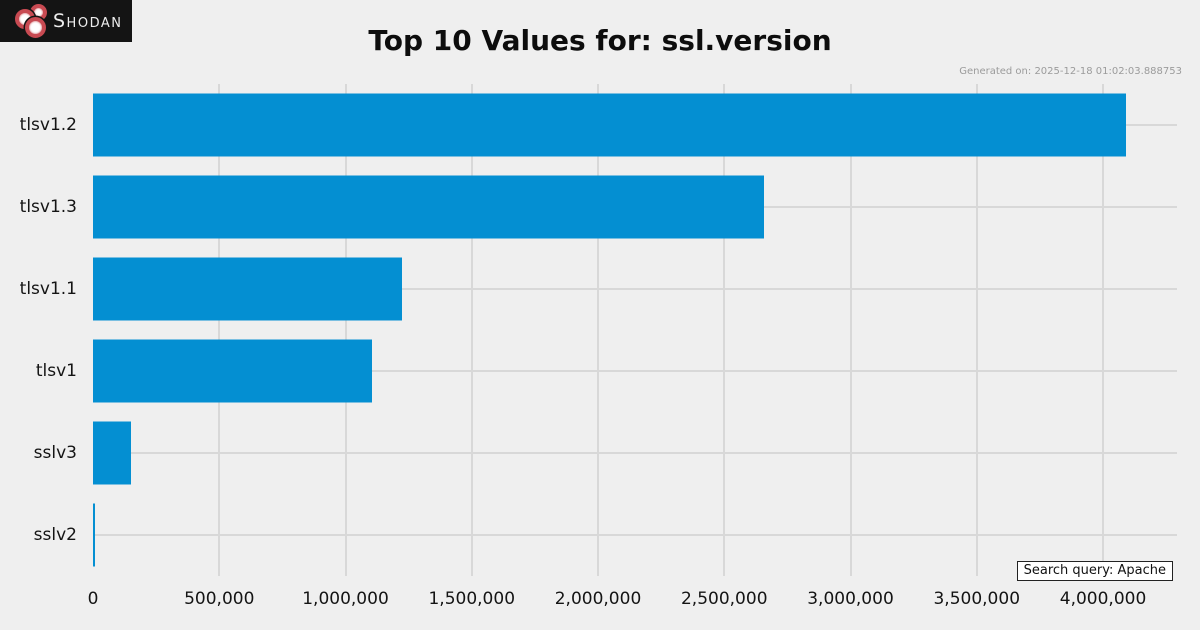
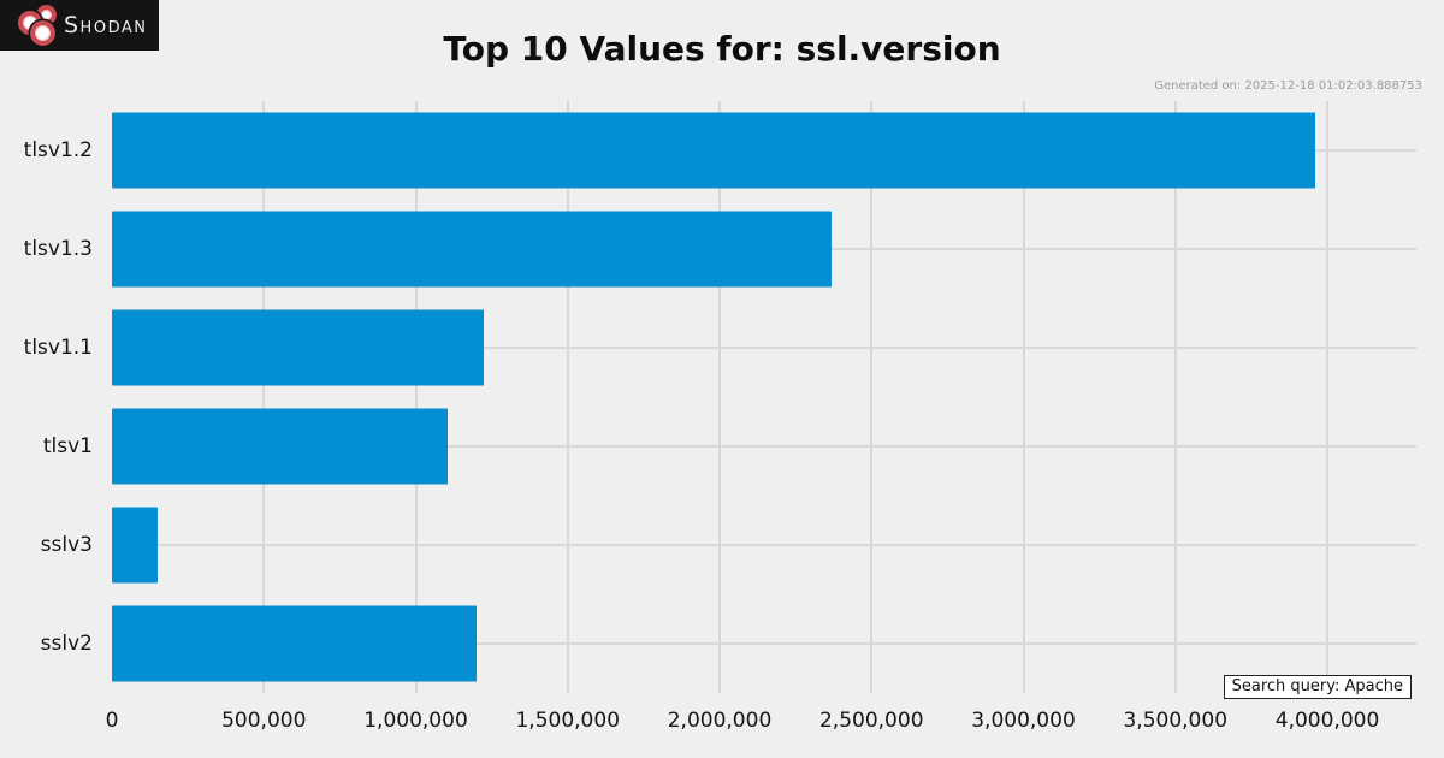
tlsv1.2: 4090000 -> 3960000
tlsv1.3: 2660000 -> 2370000
sslv2: 10000 -> 1200000
